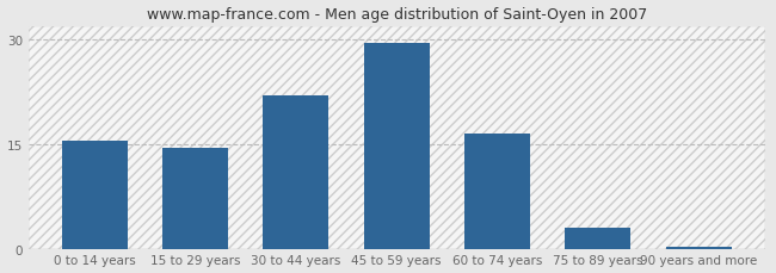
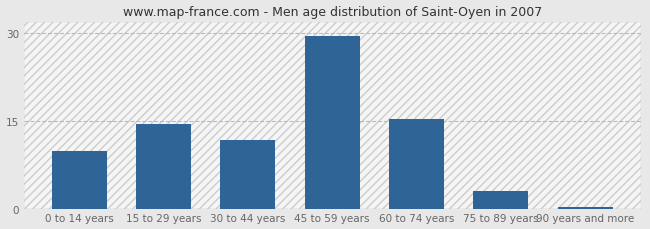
0 to 14 years: 15.5 -> 9.8
30 to 44 years: 22.0 -> 11.8
60 to 74 years: 16.5 -> 15.4
